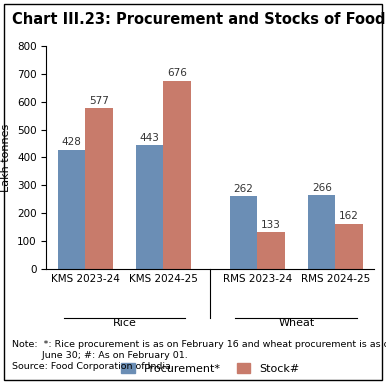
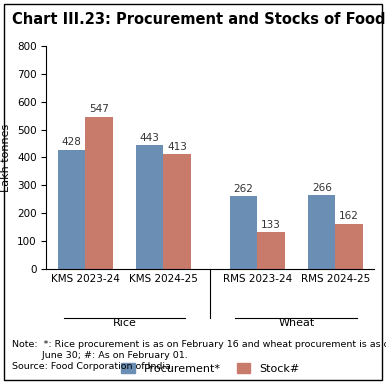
Stock#/KMS 2023-24: 577 -> 547
Stock#/KMS 2024-25: 676 -> 413
